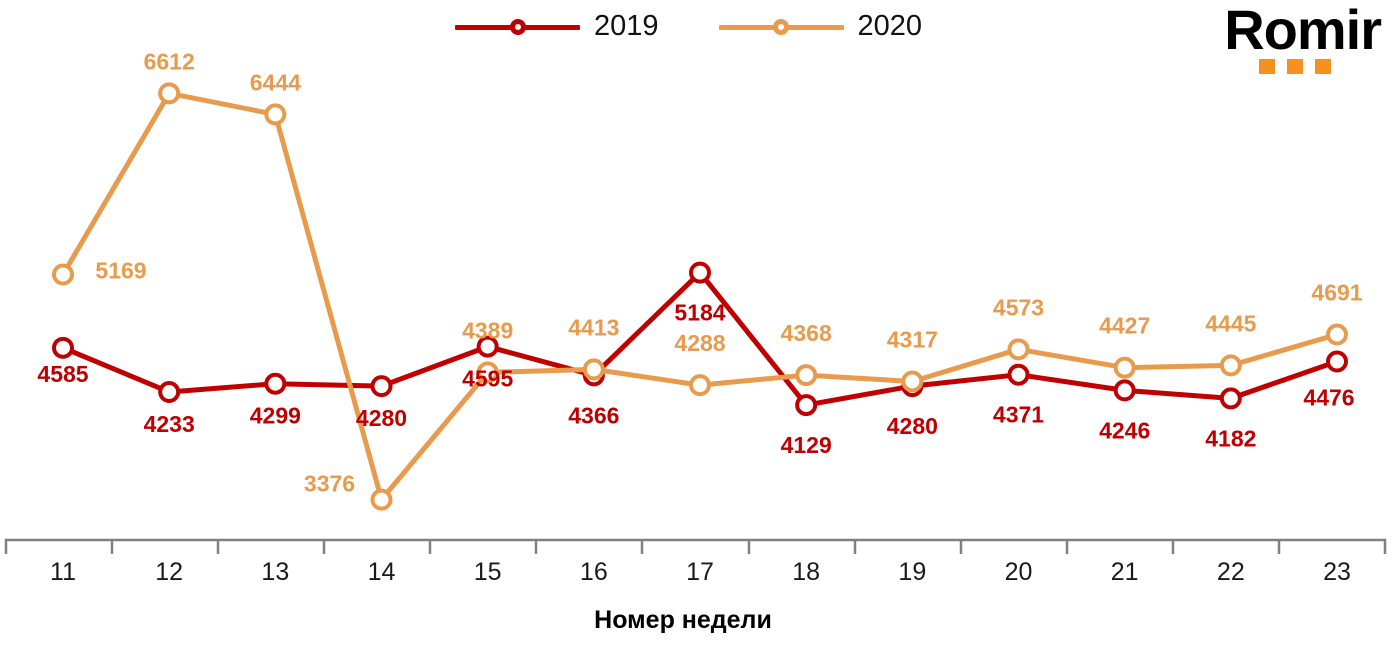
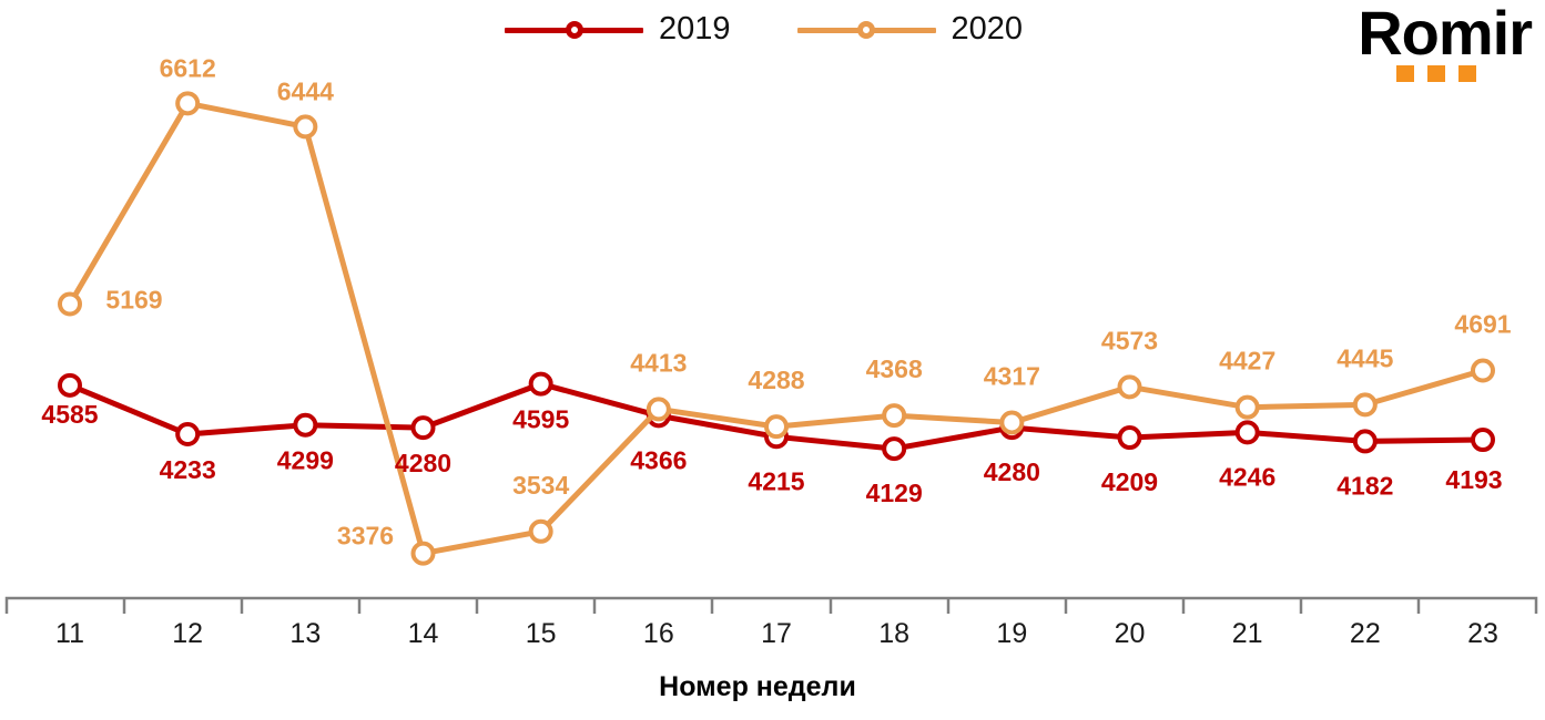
2020/15: 4389 -> 3534
2019/17: 5184 -> 4215
2019/20: 4371 -> 4209
2019/23: 4476 -> 4193
